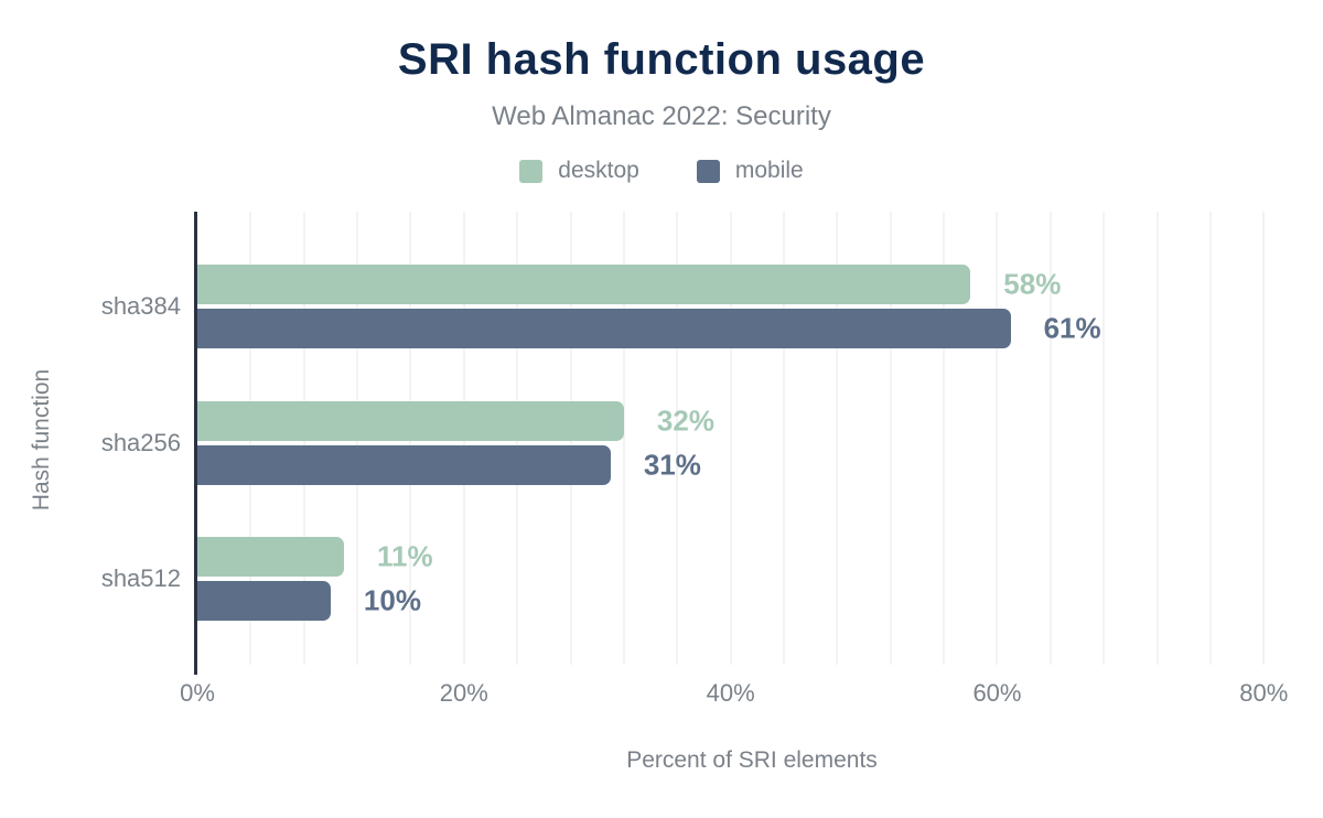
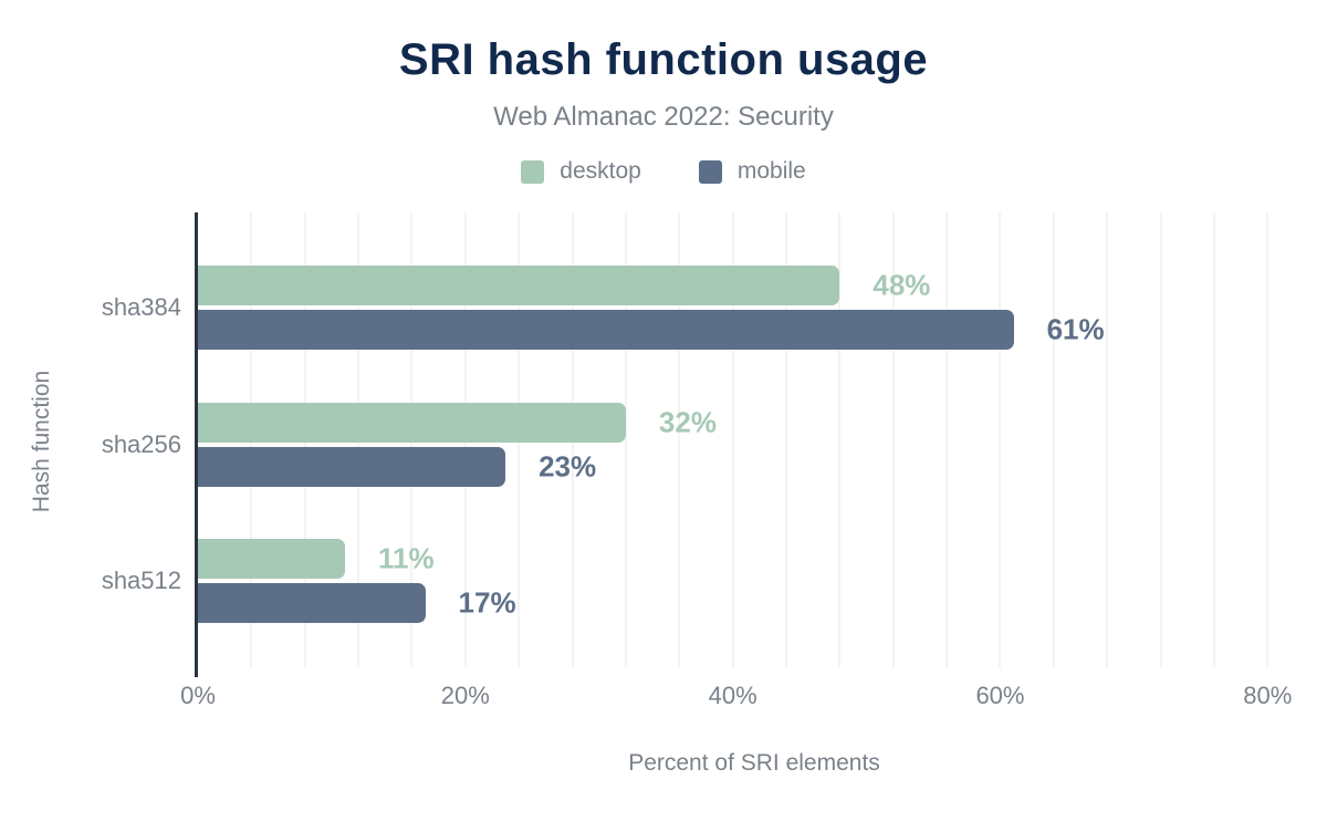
desktop/sha384: 58% -> 48%
mobile/sha256: 31% -> 23%
mobile/sha512: 10% -> 17%
